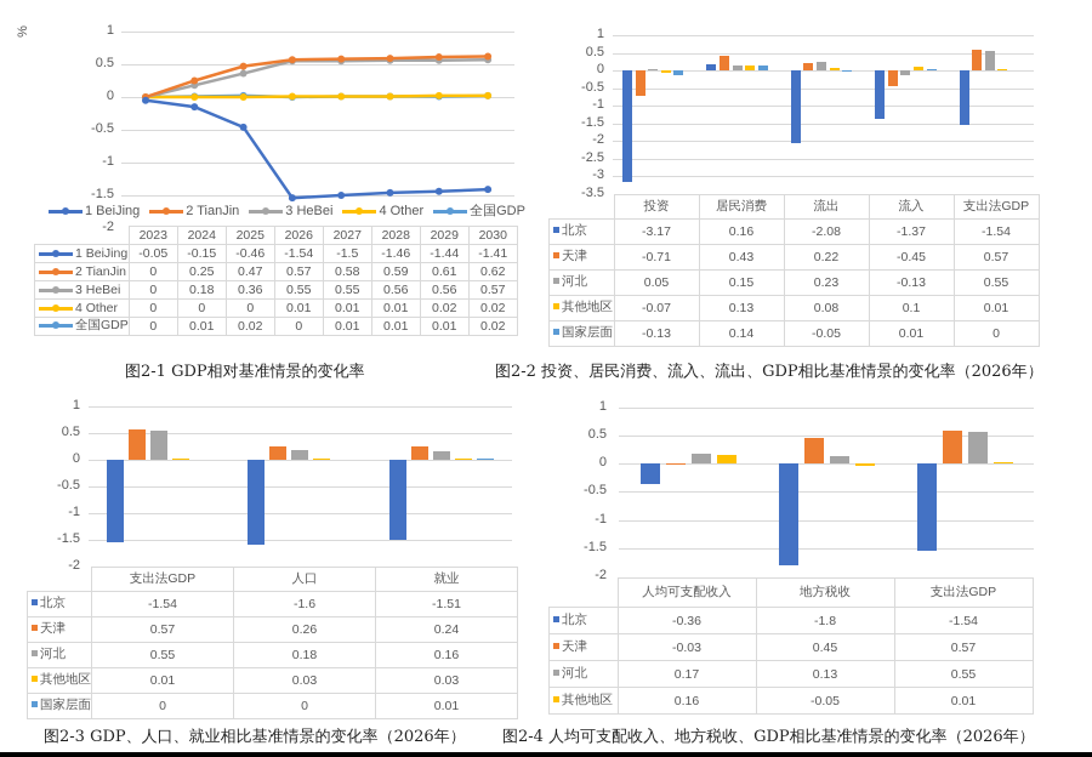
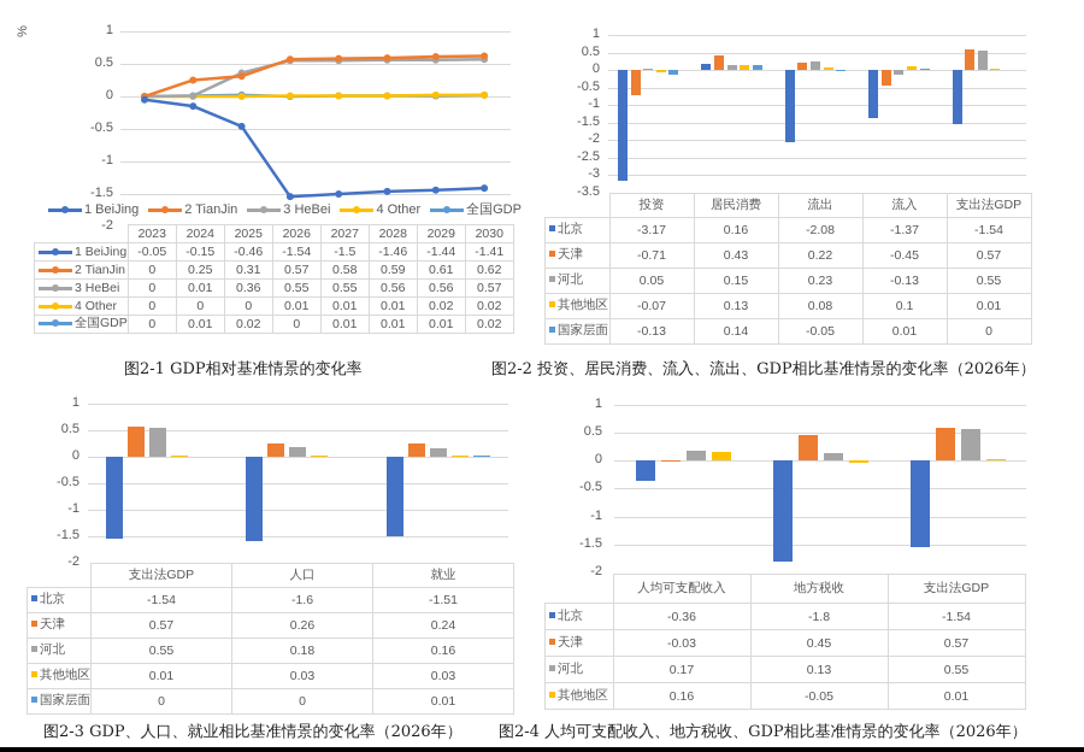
图2-1 GDP相对基准情景的变化率/3 HeBei/2024: 0.18 -> 0.01
图2-1 GDP相对基准情景的变化率/2 TianJin/2025: 0.47 -> 0.31
